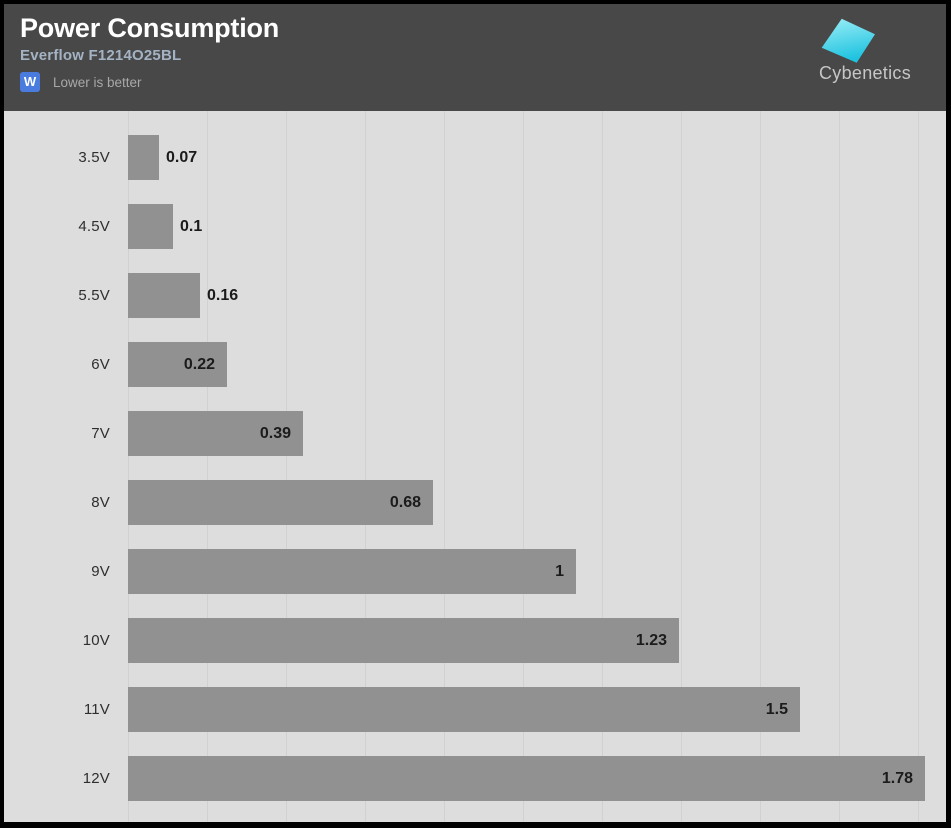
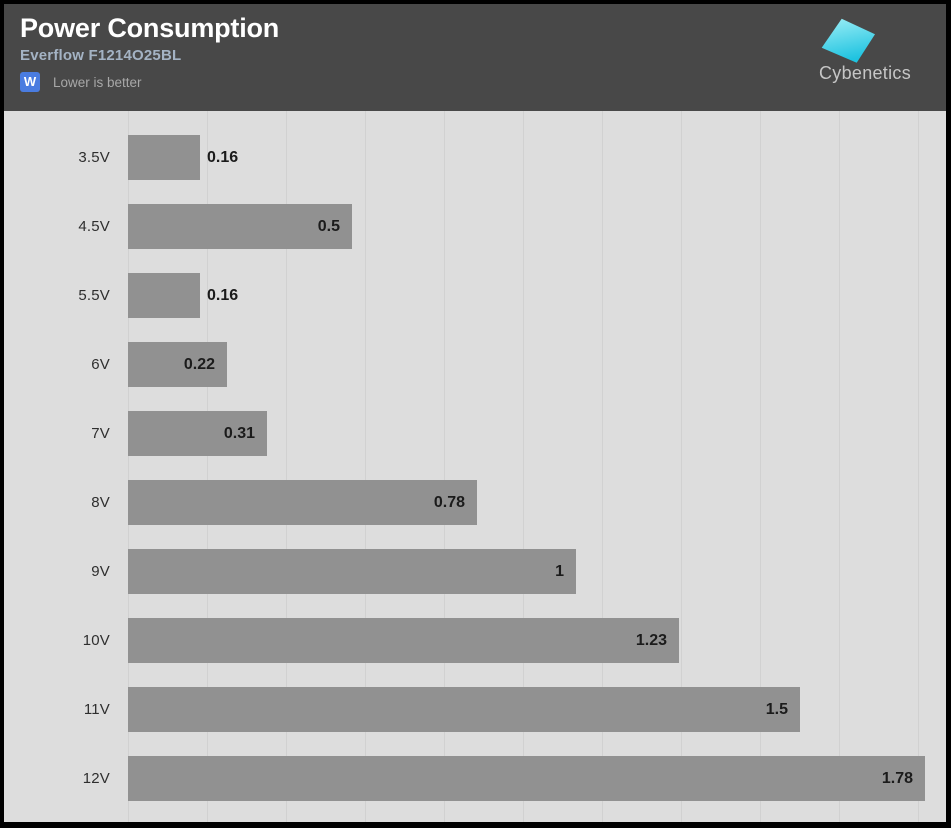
3.5V: 0.07 -> 0.16
4.5V: 0.1 -> 0.5
7V: 0.39 -> 0.31
8V: 0.68 -> 0.78
